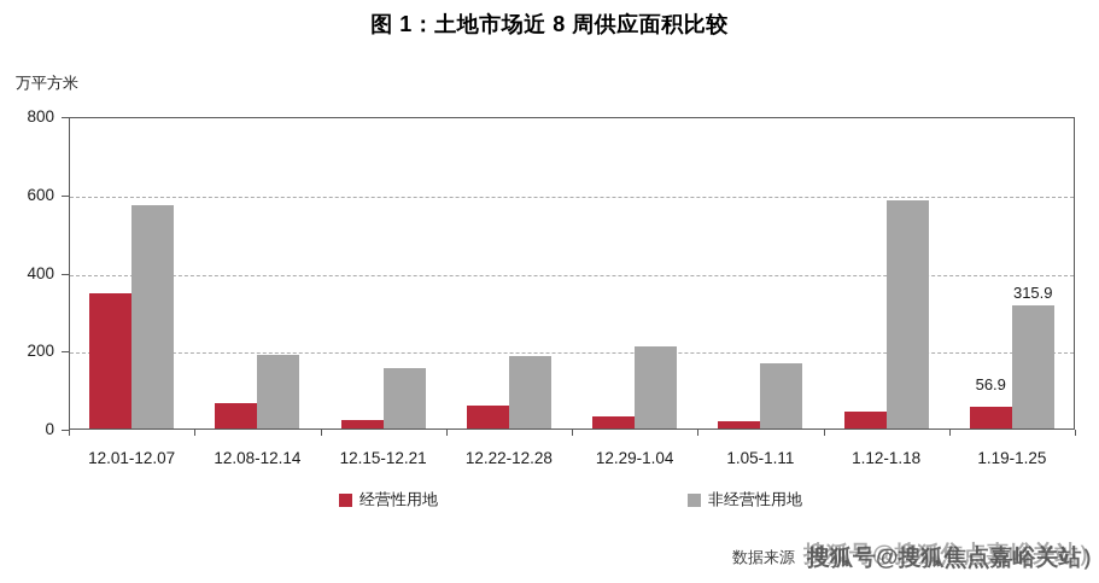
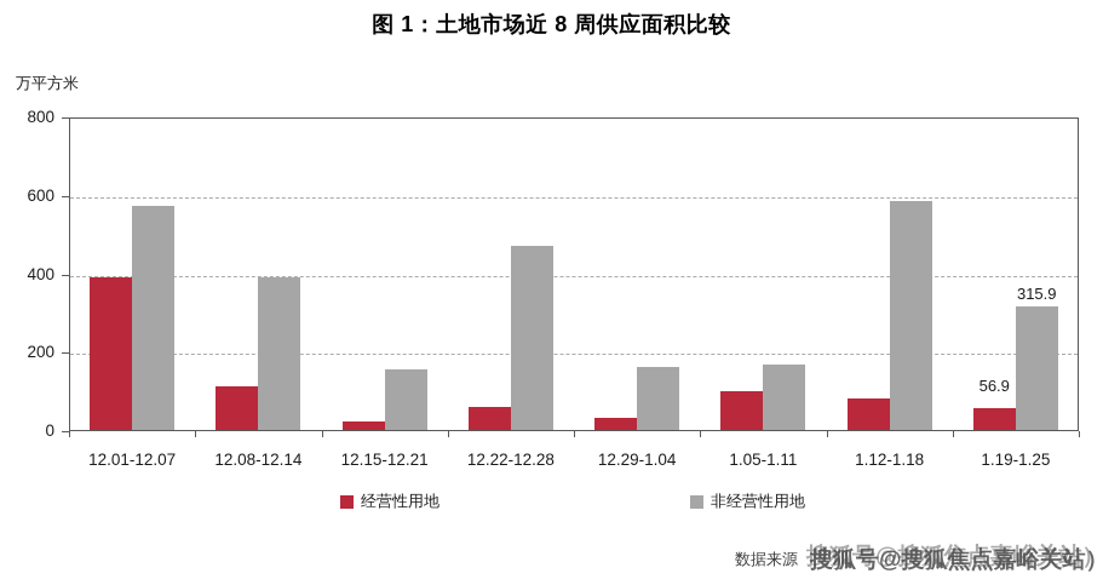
经营性用地/12.01-12.07: 350 -> 390
经营性用地/12.08-12.14: 60 -> 110
非经营性用地/12.08-12.14: 190 -> 390
非经营性用地/12.22-12.28: 190 -> 470
非经营性用地/12.29-1.04: 210 -> 160
经营性用地/1.05-1.11: 20 -> 100
经营性用地/1.12-1.18: 40 -> 80
